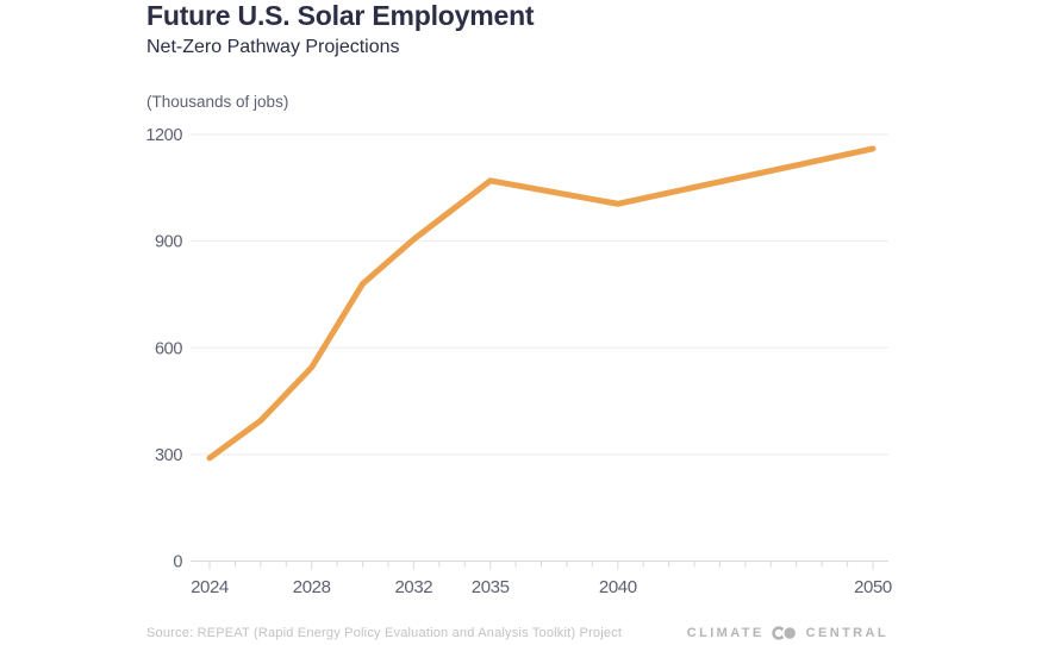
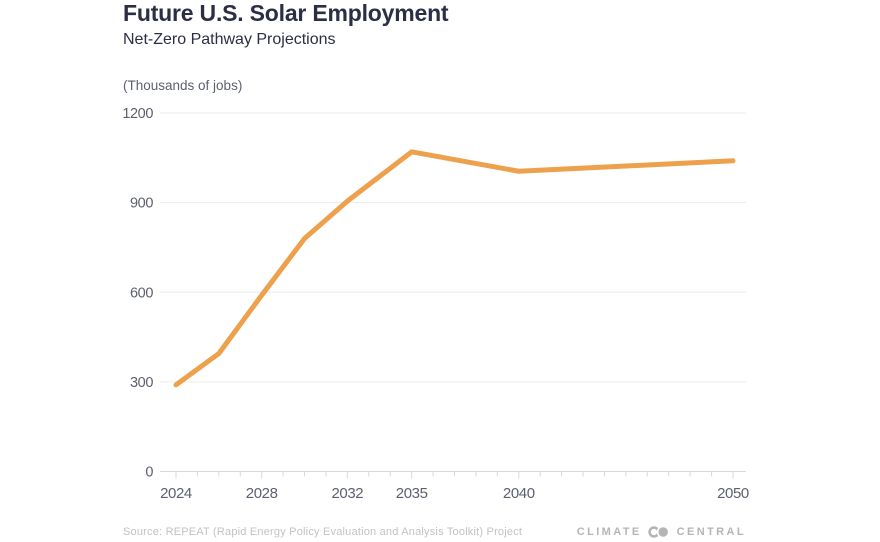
2028: 540 -> 590
2050: 1160 -> 1040
